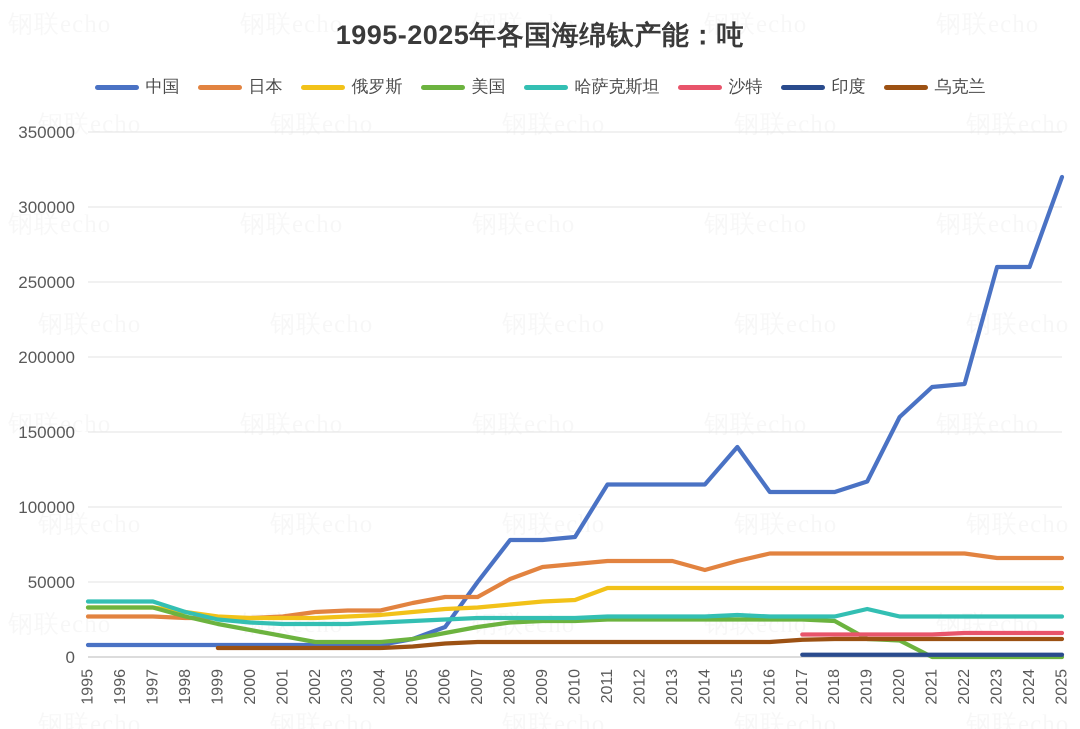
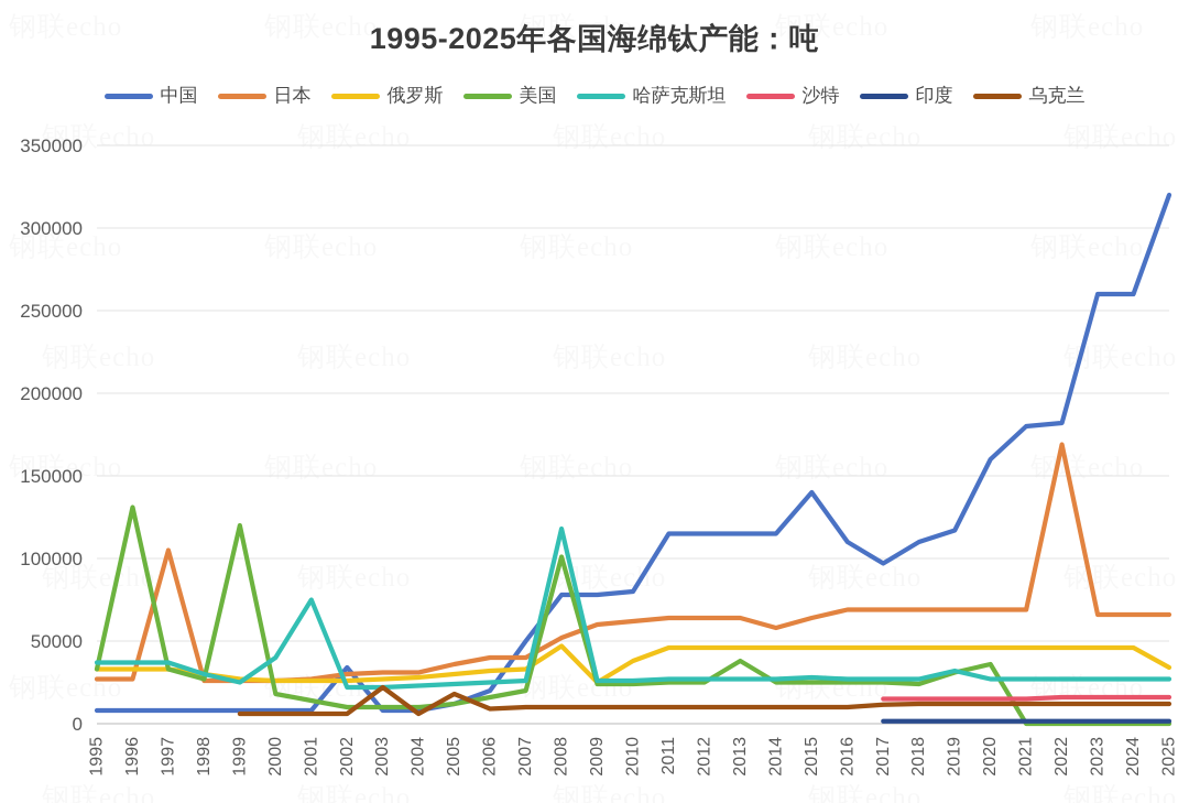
美国/1996: 33000 -> 131000
日本/1997: 27000 -> 105000
美国/1999: 22000 -> 120000
哈萨克斯坦/2000: 23000 -> 40000
哈萨克斯坦/2001: 22000 -> 75000
中国/2002: 8000 -> 34000
乌克兰/2003: 6000 -> 22000
乌克兰/2005: 7000 -> 18000
俄罗斯/2008: 35000 -> 47000
美国/2008: 23000 -> 101000
哈萨克斯坦/2008: 26000 -> 118000
俄罗斯/2009: 37000 -> 25000
美国/2013: 25000 -> 38000
中国/2017: 110000 -> 97000
美国/2019: 12000 -> 31000
美国/2020: 11000 -> 36000
日本/2022: 69000 -> 169000
俄罗斯/2025: 46000 -> 34000
